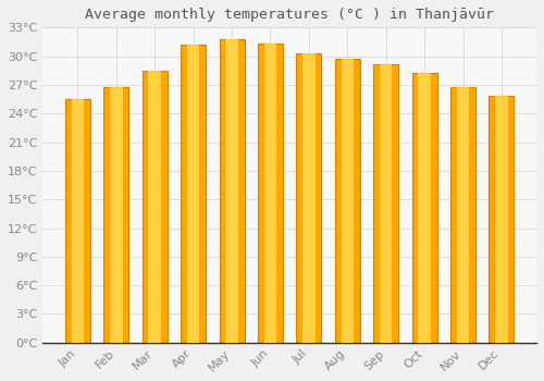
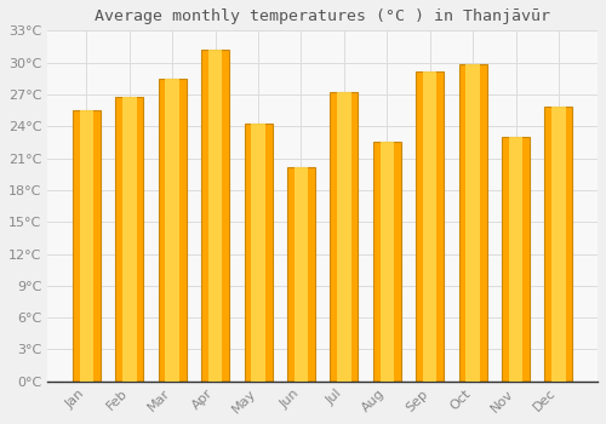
May: 31.8°C -> 24.2°C
Jun: 31.3°C -> 20.2°C
Jul: 30.3°C -> 27.2°C
Aug: 29.7°C -> 22.6°C
Oct: 28.2°C -> 29.8°C
Nov: 26.8°C -> 23.0°C
